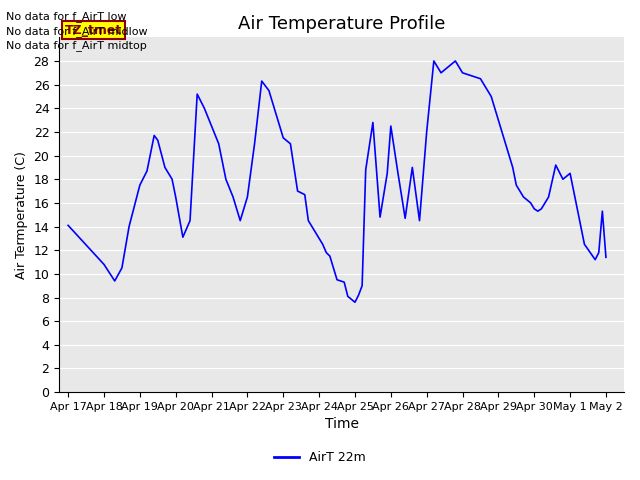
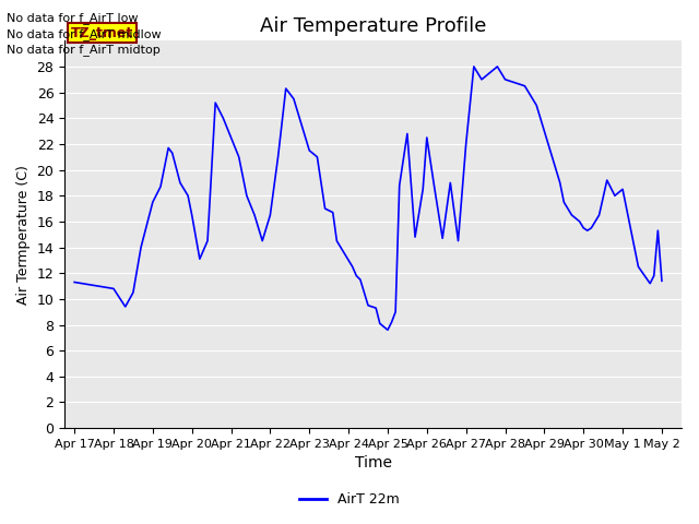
Apr 17: 14.1 -> 11.3
